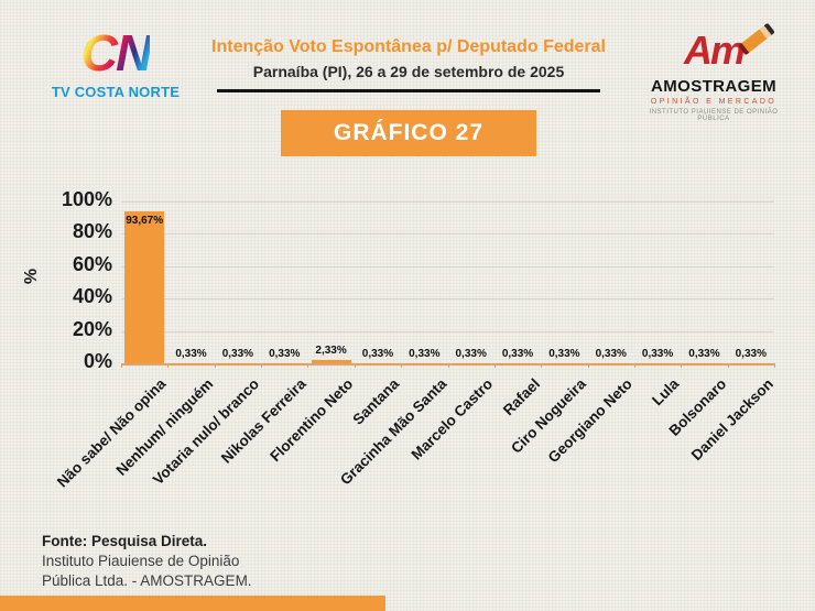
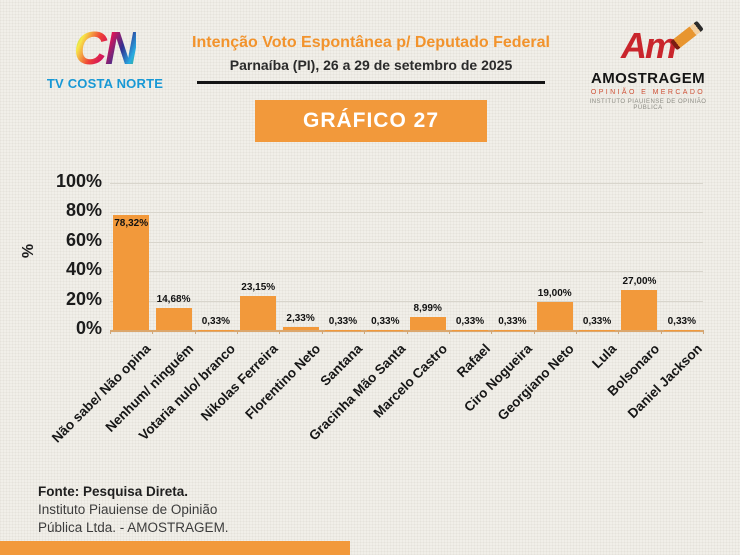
Não sabe/ Não opina: 93,67% -> 78,32%
Nenhum/ ninguém: 0,33% -> 14,68%
Nikolas Ferreira: 0,33% -> 23,15%
Marcelo Castro: 0,33% -> 8,99%
Georgiano Neto: 0,33% -> 19,00%
Bolsonaro: 0,33% -> 27,00%
